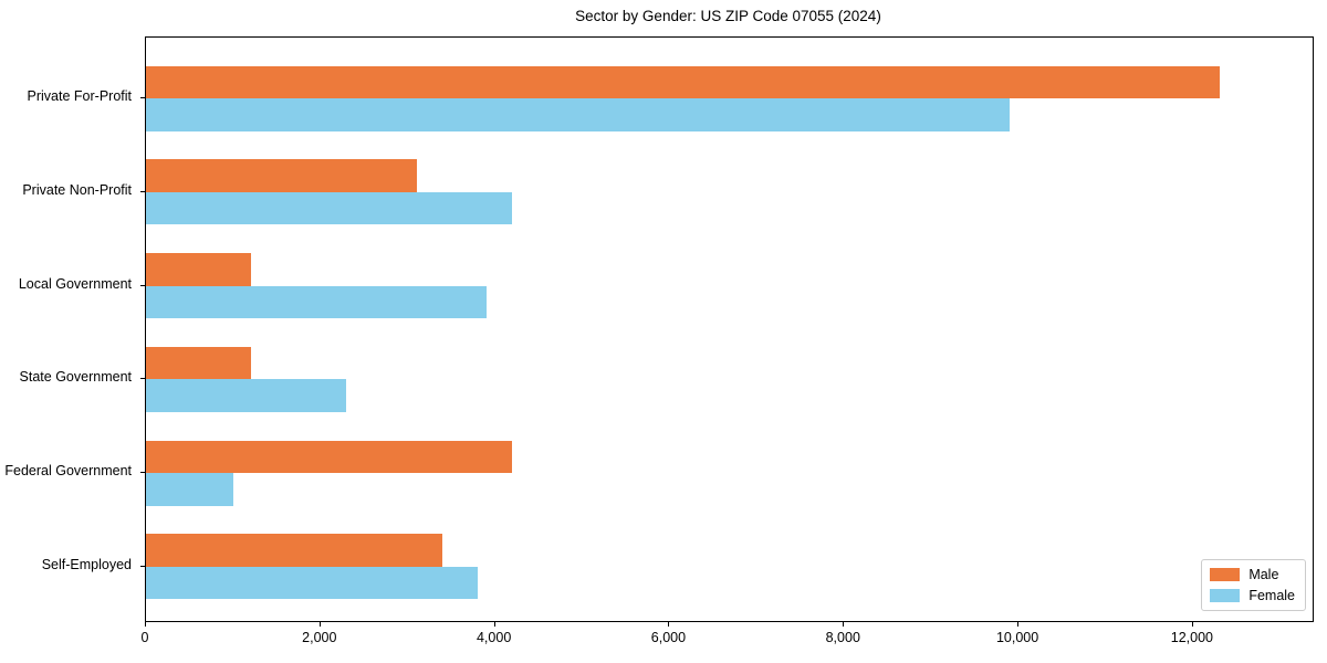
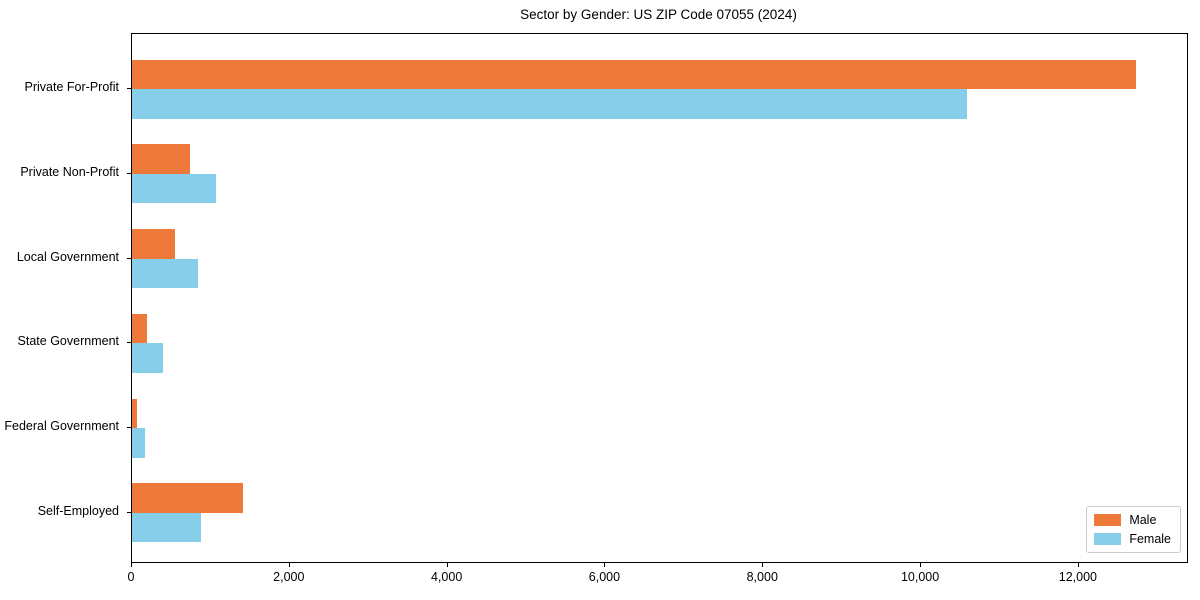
Male/Private For-Profit: 12300 -> 12700
Female/Private For-Profit: 9900 -> 10600
Male/Private Non-Profit: 3100 -> 700
Female/Private Non-Profit: 4200 -> 1100
Male/Local Government: 1200 -> 500
Female/Local Government: 3900 -> 800
Male/State Government: 1200 -> 200
Female/State Government: 2300 -> 400
Male/Federal Government: 4200 -> 100
Female/Federal Government: 1000 -> 200
Male/Self-Employed: 3400 -> 1400
Female/Self-Employed: 3800 -> 900
